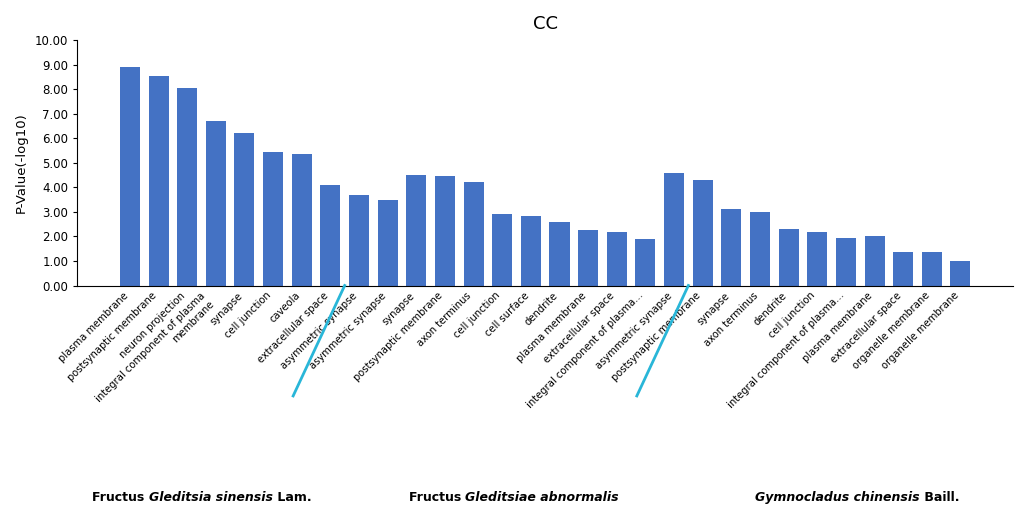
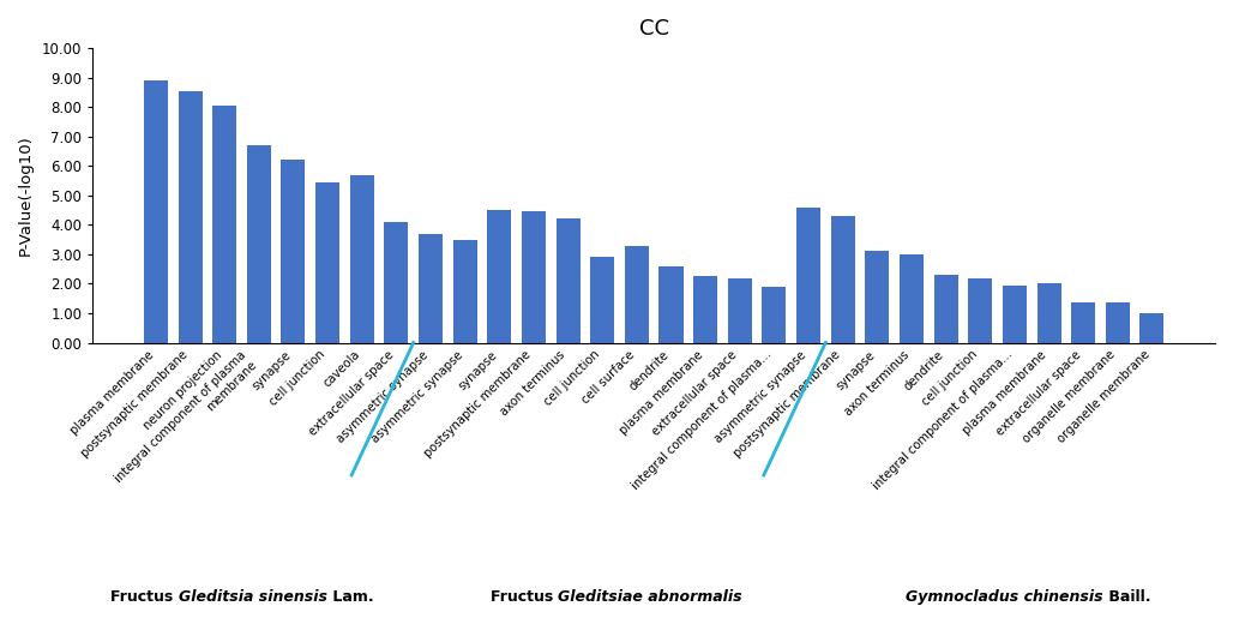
caveola: 5.35 -> 5.70
cell surface: 2.85 -> 3.30
